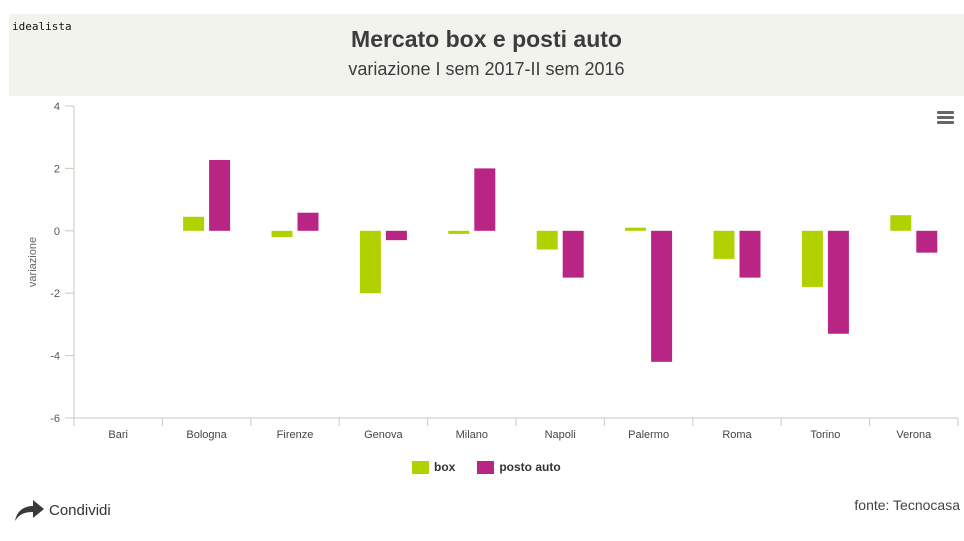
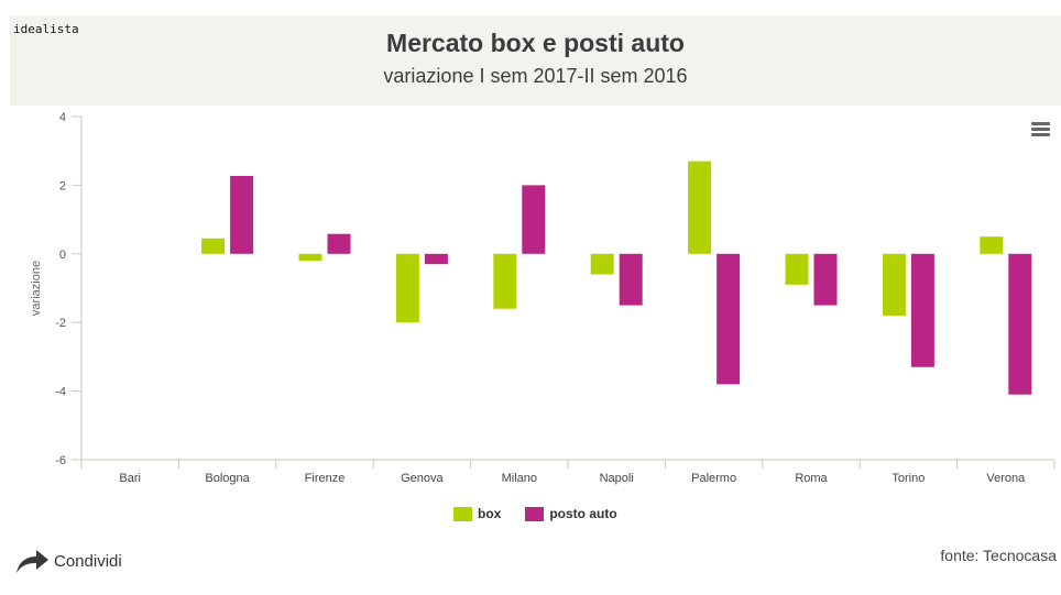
box/Milano: -0.1 -> -1.6
box/Palermo: 0.1 -> 2.7
posto auto/Palermo: -4.2 -> -3.8
posto auto/Verona: -0.7 -> -4.1
